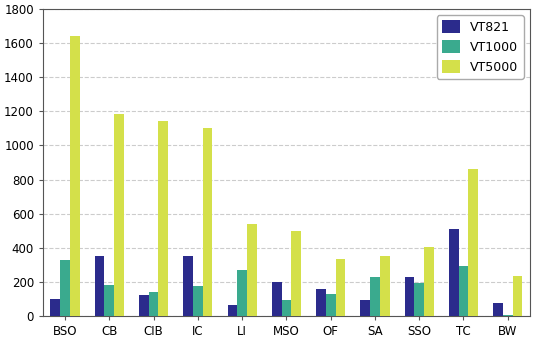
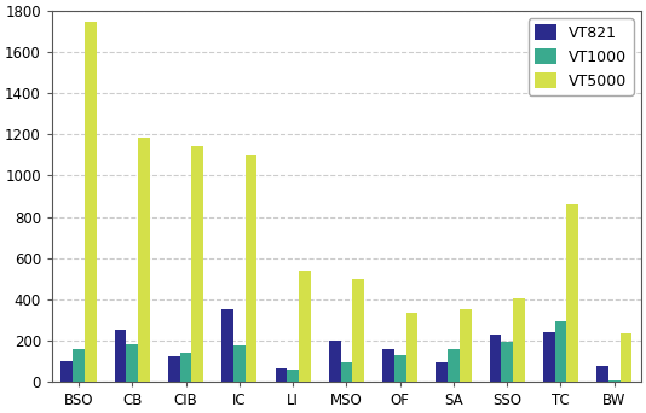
VT1000/BSO: 330 -> 160
VT5000/BSO: 1640 -> 1750
VT821/CB: 350 -> 250
VT1000/LI: 270 -> 60
VT1000/SA: 230 -> 160
VT821/TC: 510 -> 240
